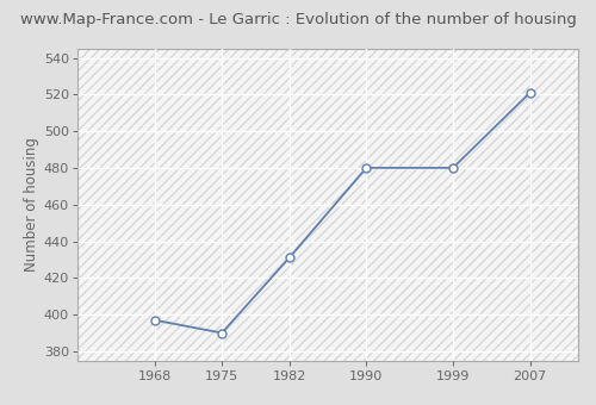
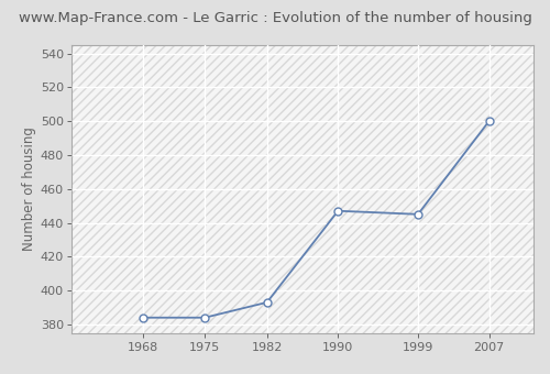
1968: 397 -> 384
1975: 390 -> 384
1982: 431 -> 393
1990: 480 -> 447
1999: 480 -> 445
2007: 521 -> 500
